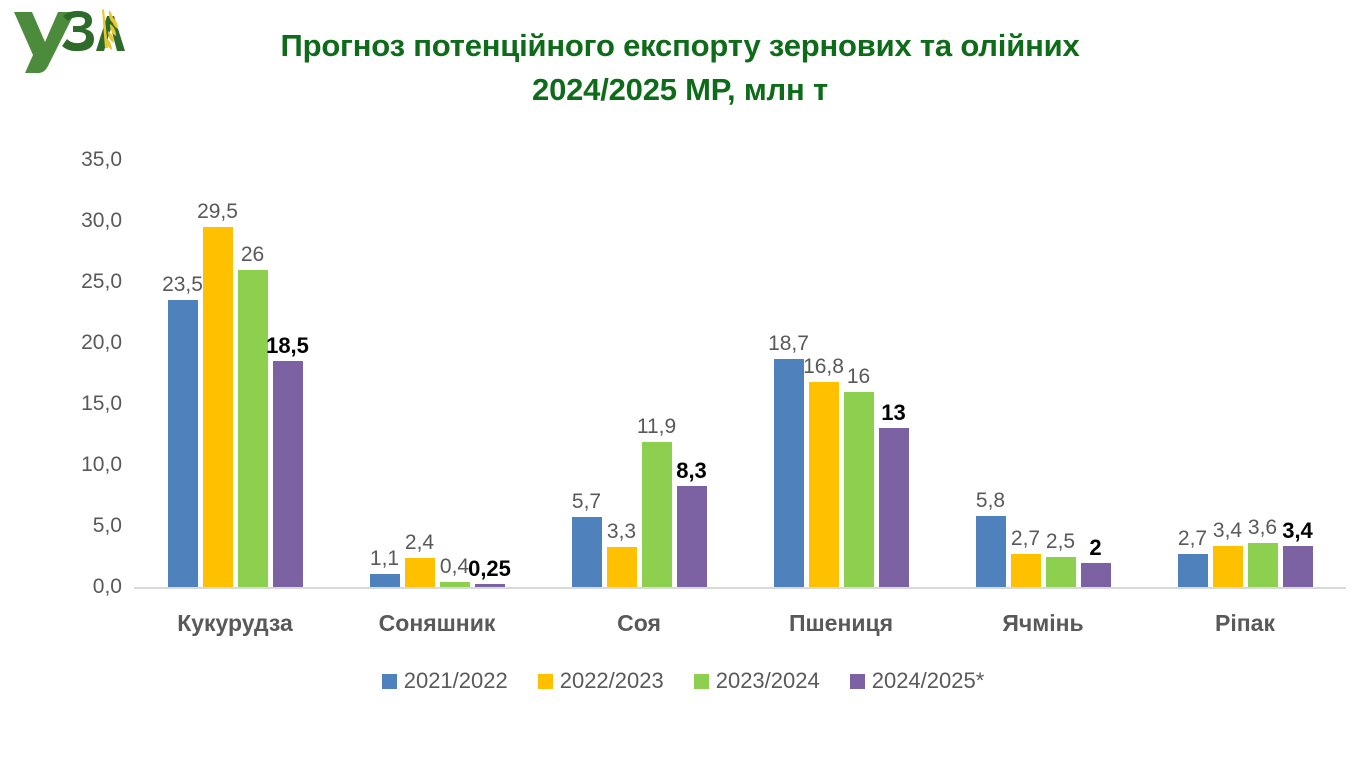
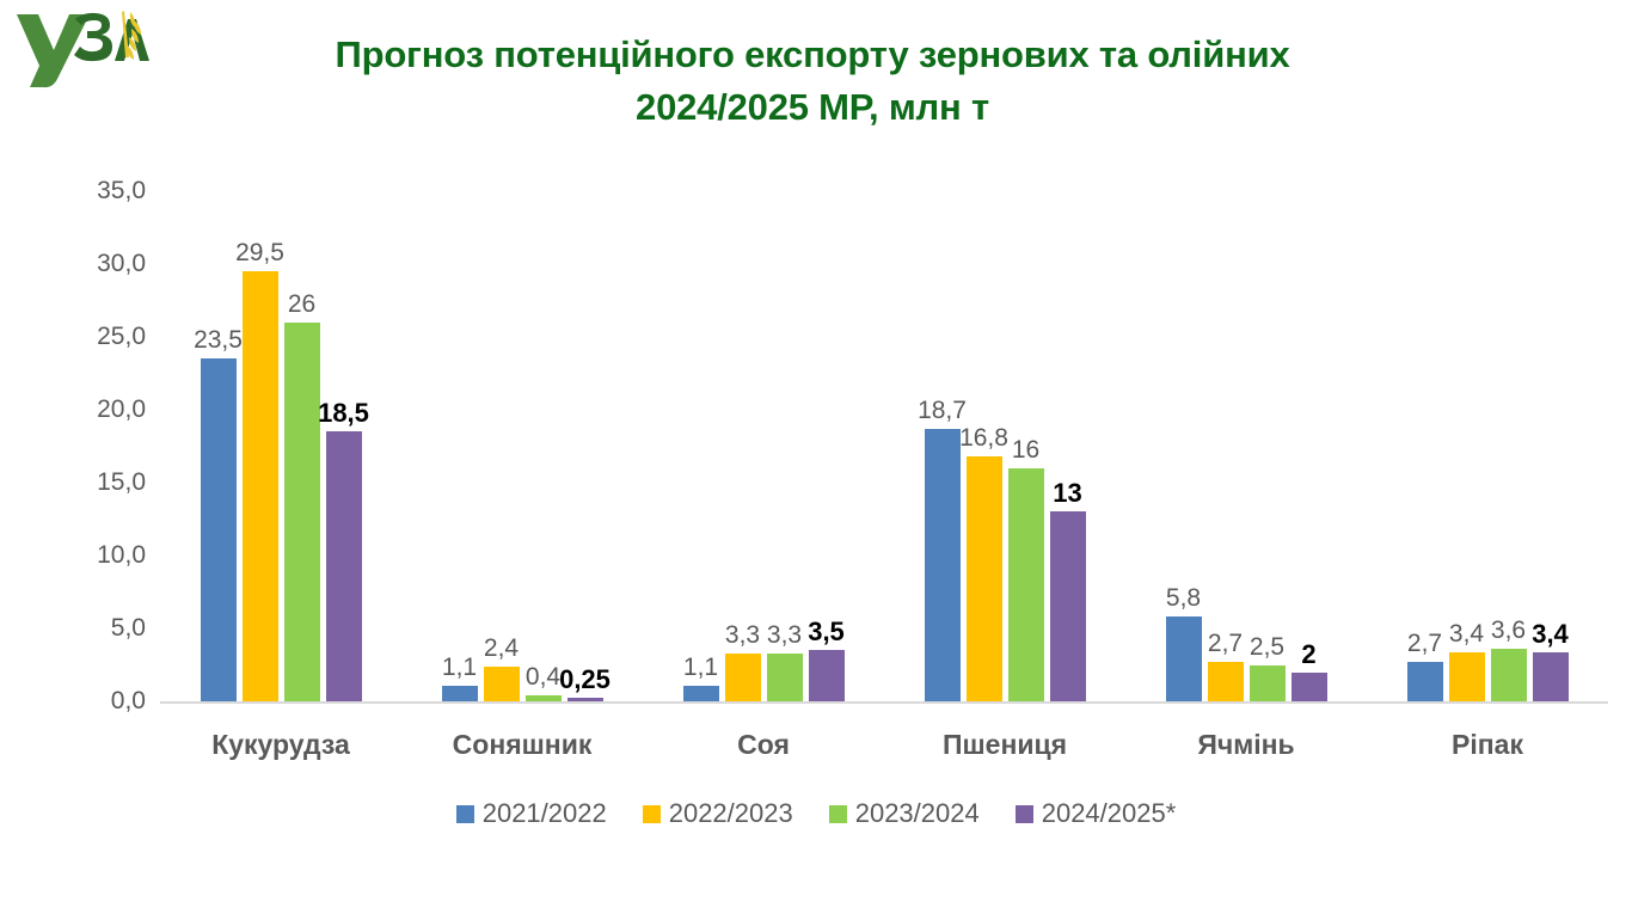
2021/2022/Соя: 5,7 -> 1,1
2023/2024/Соя: 11,9 -> 3,3
2024/2025*/Соя: 8,3 -> 3,5
